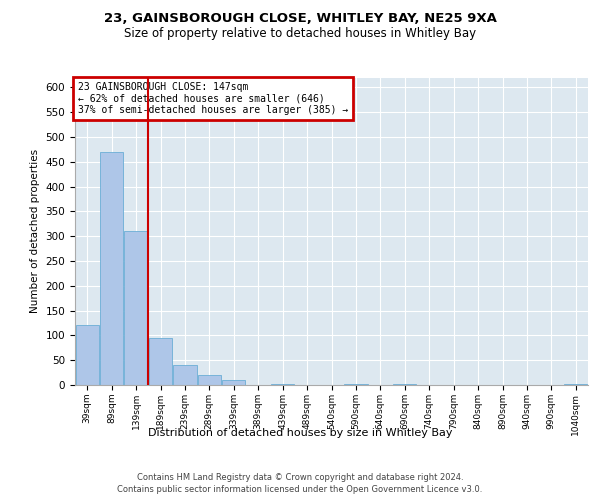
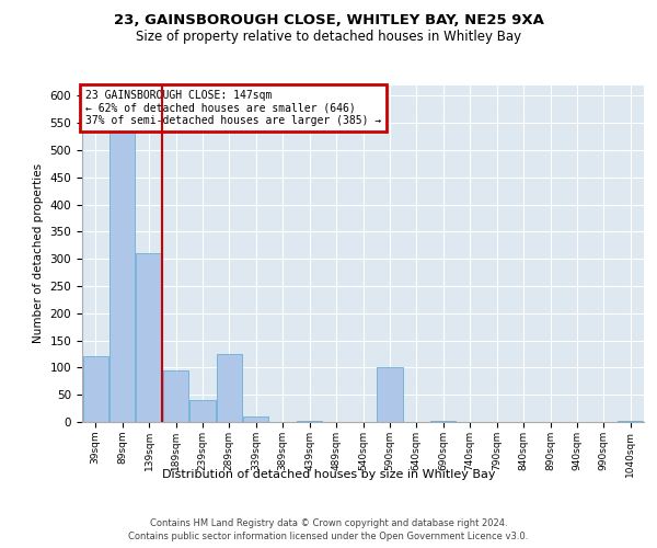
89sqm: 470 -> 535
289sqm: 20 -> 125
590sqm: 2 -> 100
